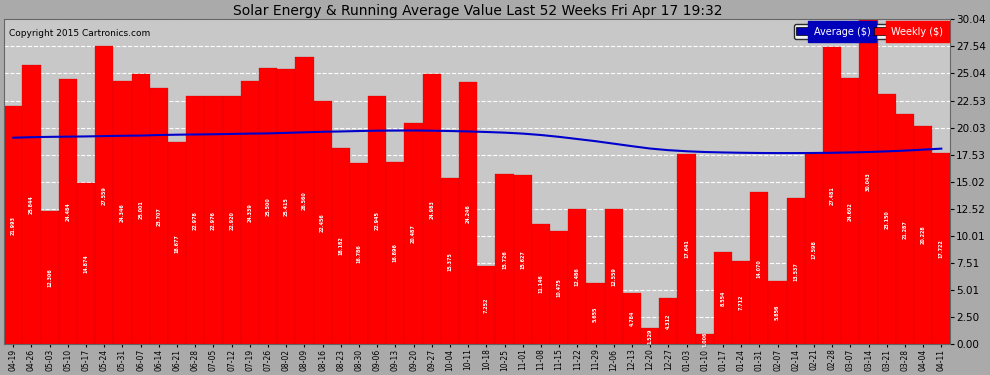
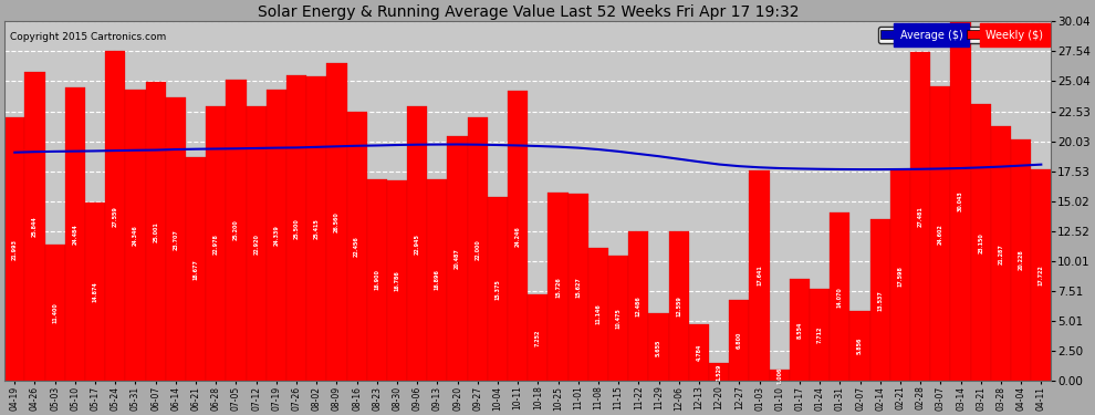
Weekly ($)/05-03: 12.3 -> 11.4
Weekly ($)/07-05: 23.0 -> 25.2
Weekly ($)/08-23: 18.2 -> 16.9
Weekly ($)/09-27: 25.0 -> 22.0
Weekly ($)/12-27: 4.3 -> 6.8
